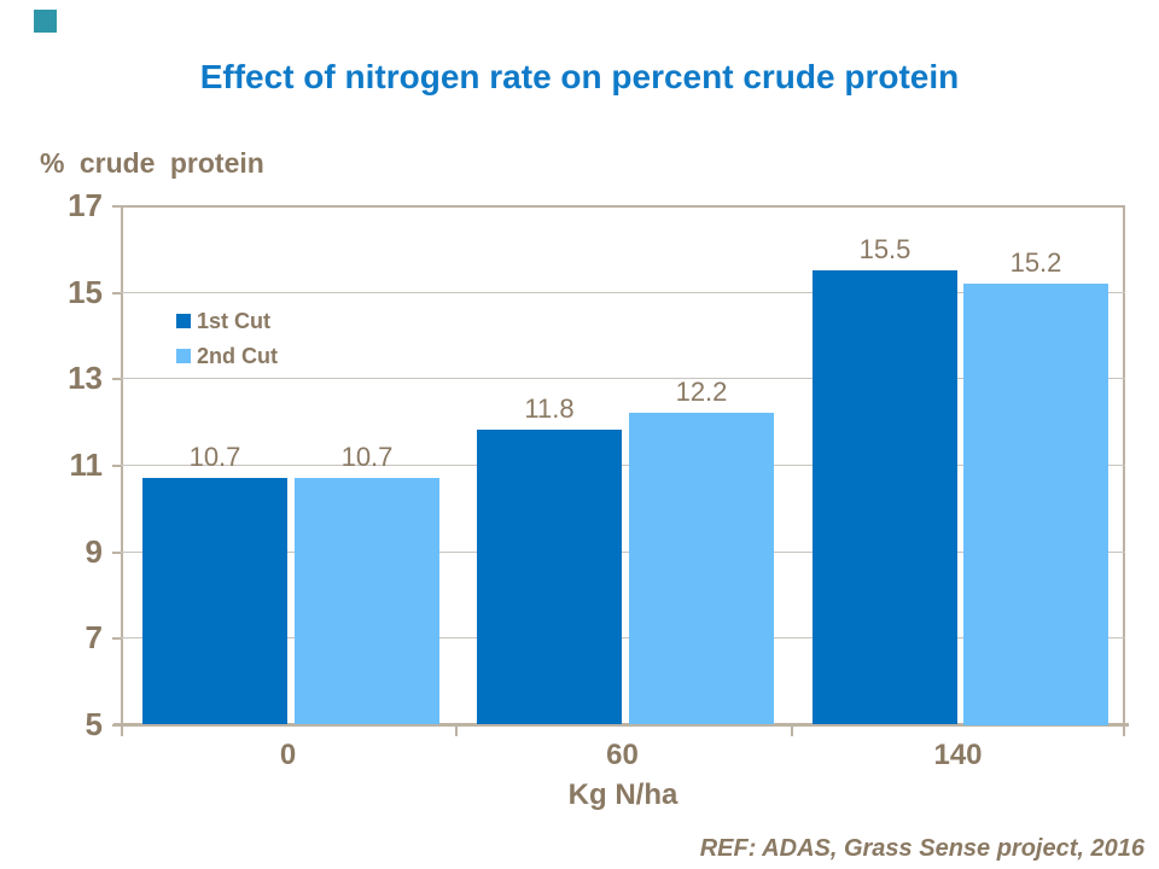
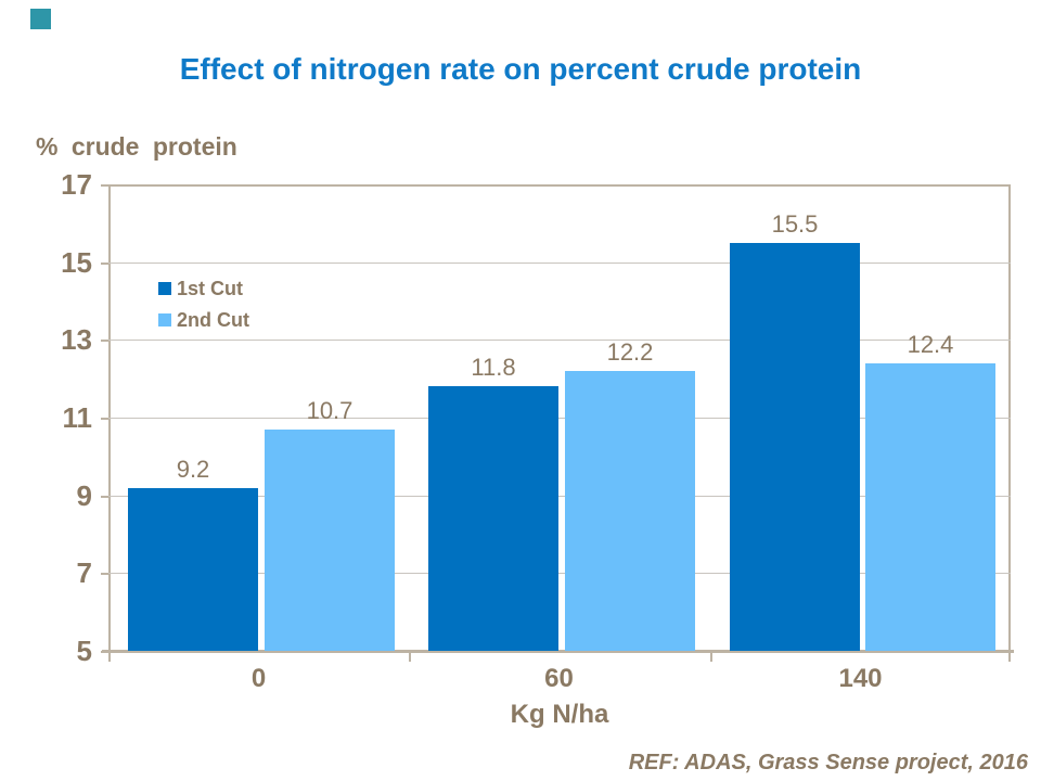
1st Cut/0: 10.7 -> 9.2
2nd Cut/140: 15.2 -> 12.4
